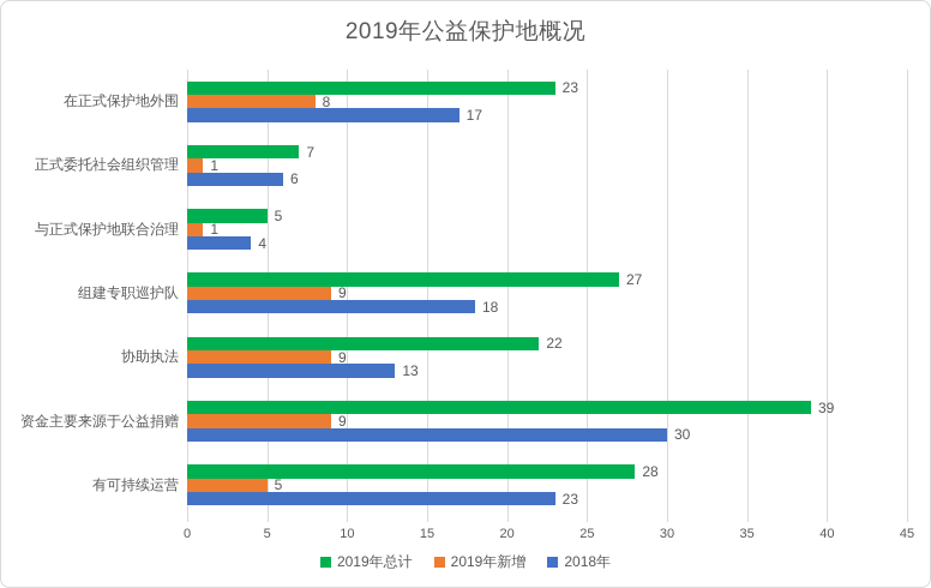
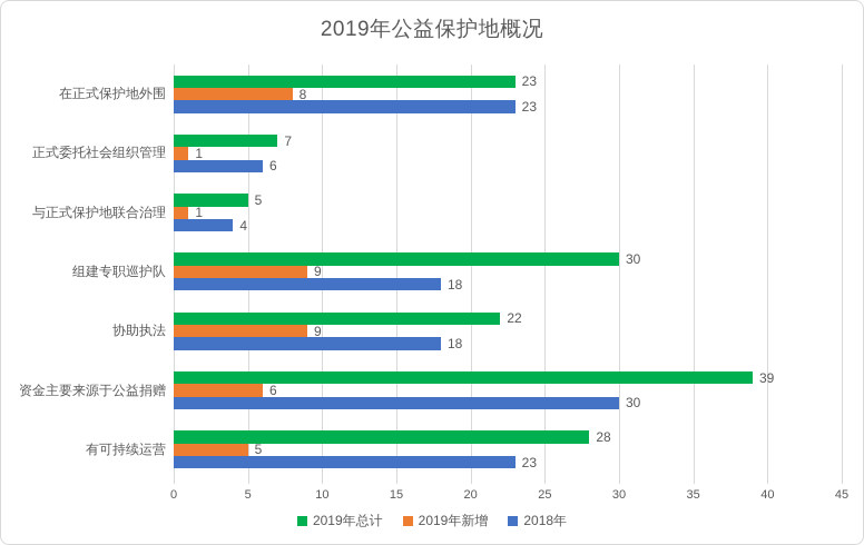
2018年/在正式保护地外围: 17 -> 23
2019年总计/组建专职巡护队: 27 -> 30
2018年/协助执法: 13 -> 18
2019年新增/资金主要来源于公益捐赠: 9 -> 6
